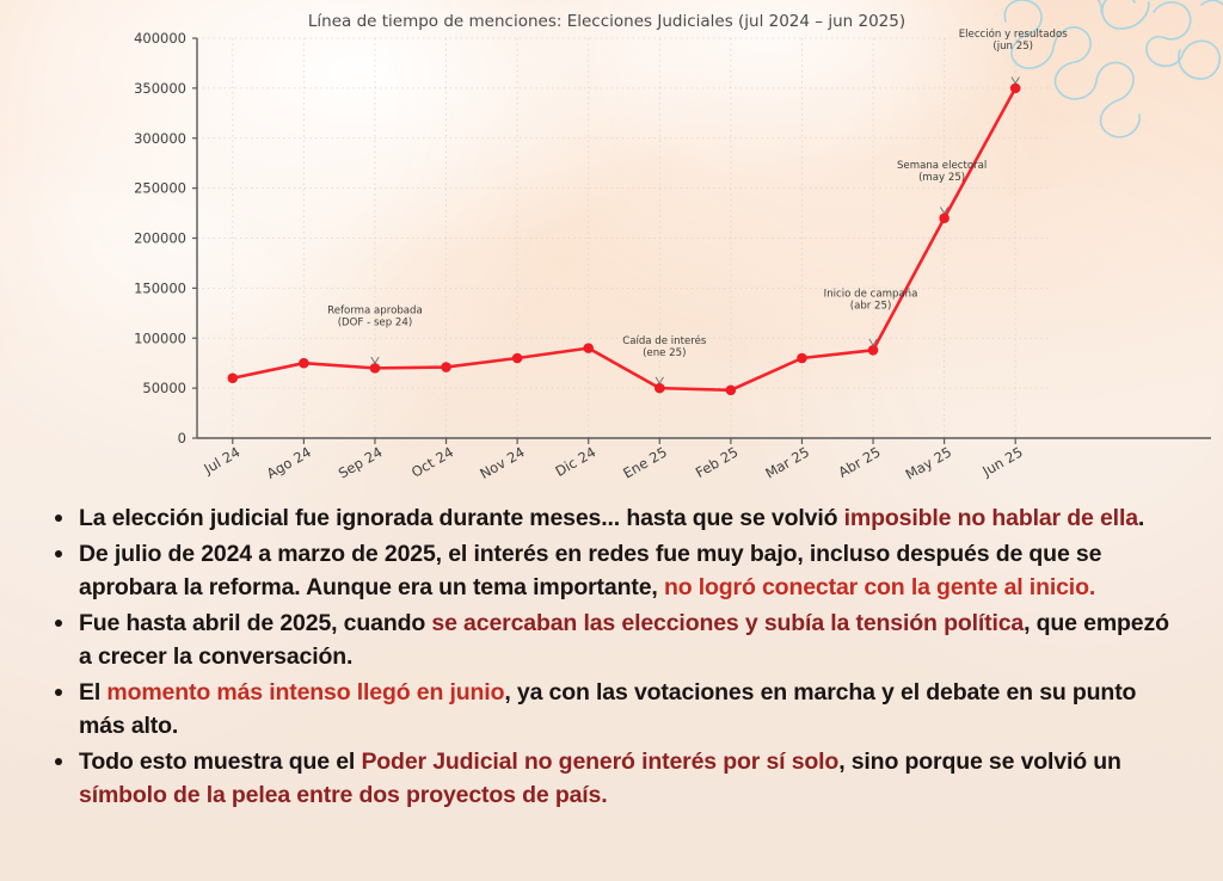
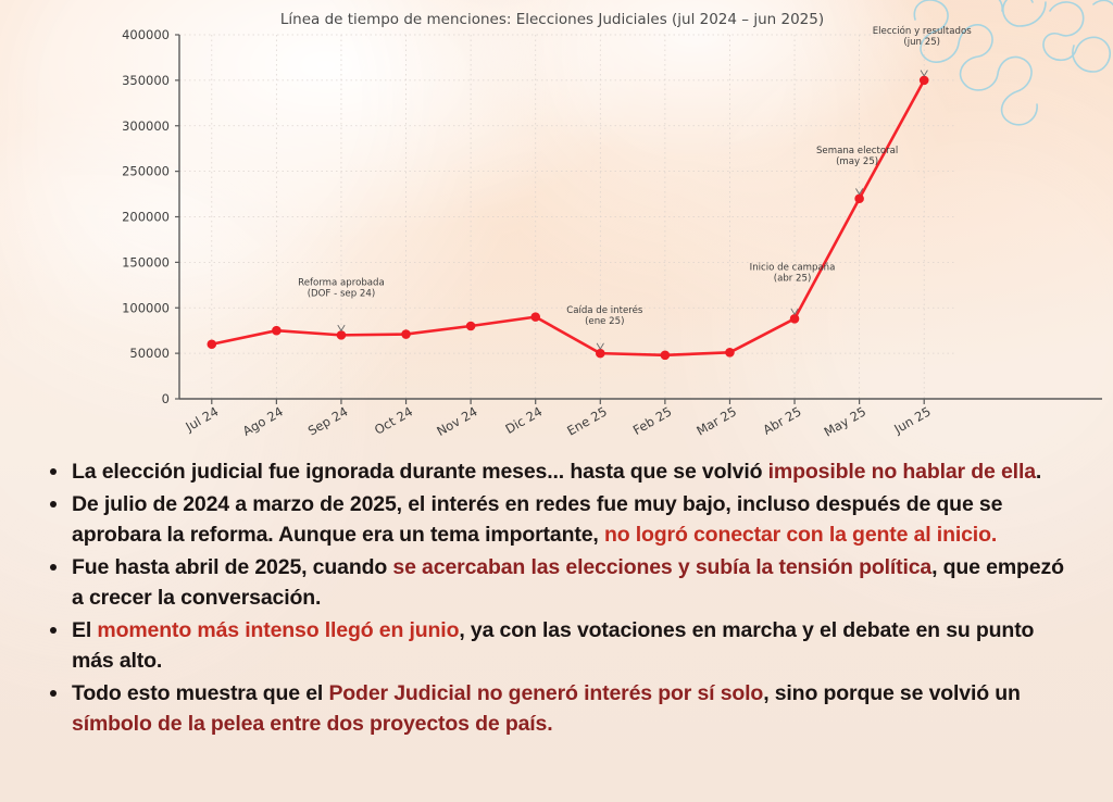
Mar 25: 80000 -> 50000
